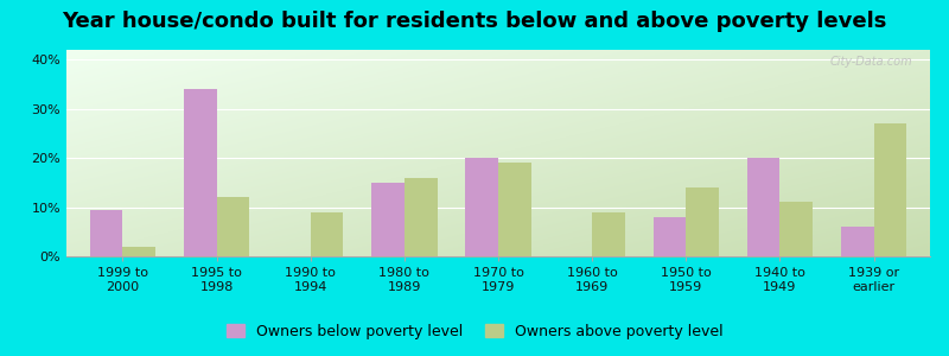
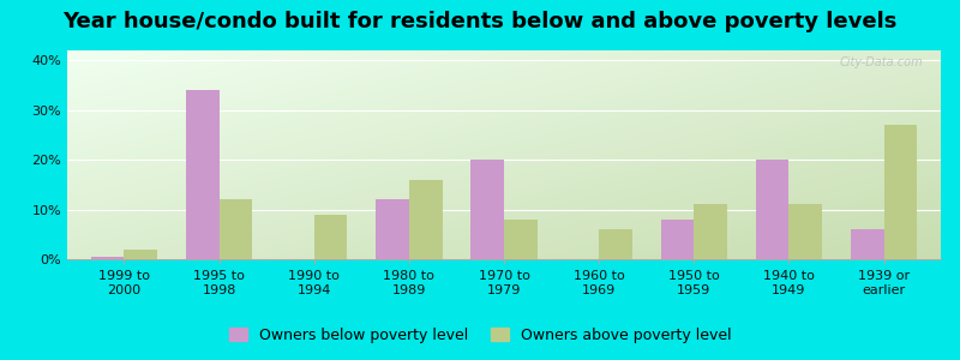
Owners below poverty level/1999 to 2000: 9.5% -> 0.5%
Owners below poverty level/1980 to 1989: 15.0% -> 12.0%
Owners above poverty level/1970 to 1979: 19% -> 8%
Owners above poverty level/1960 to 1969: 9% -> 6%
Owners above poverty level/1950 to 1959: 14% -> 11%
